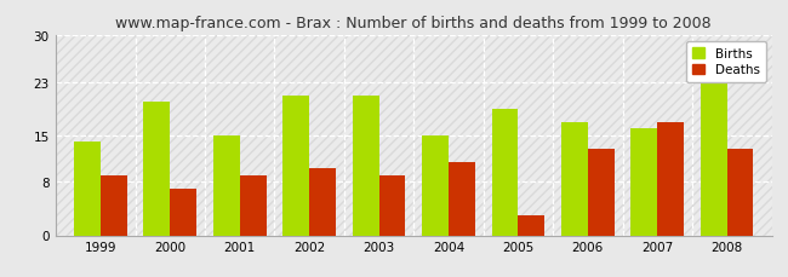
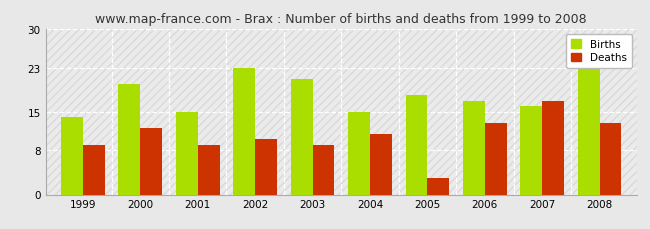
Deaths/2000: 7 -> 12
Births/2002: 21 -> 23
Births/2005: 19 -> 18
